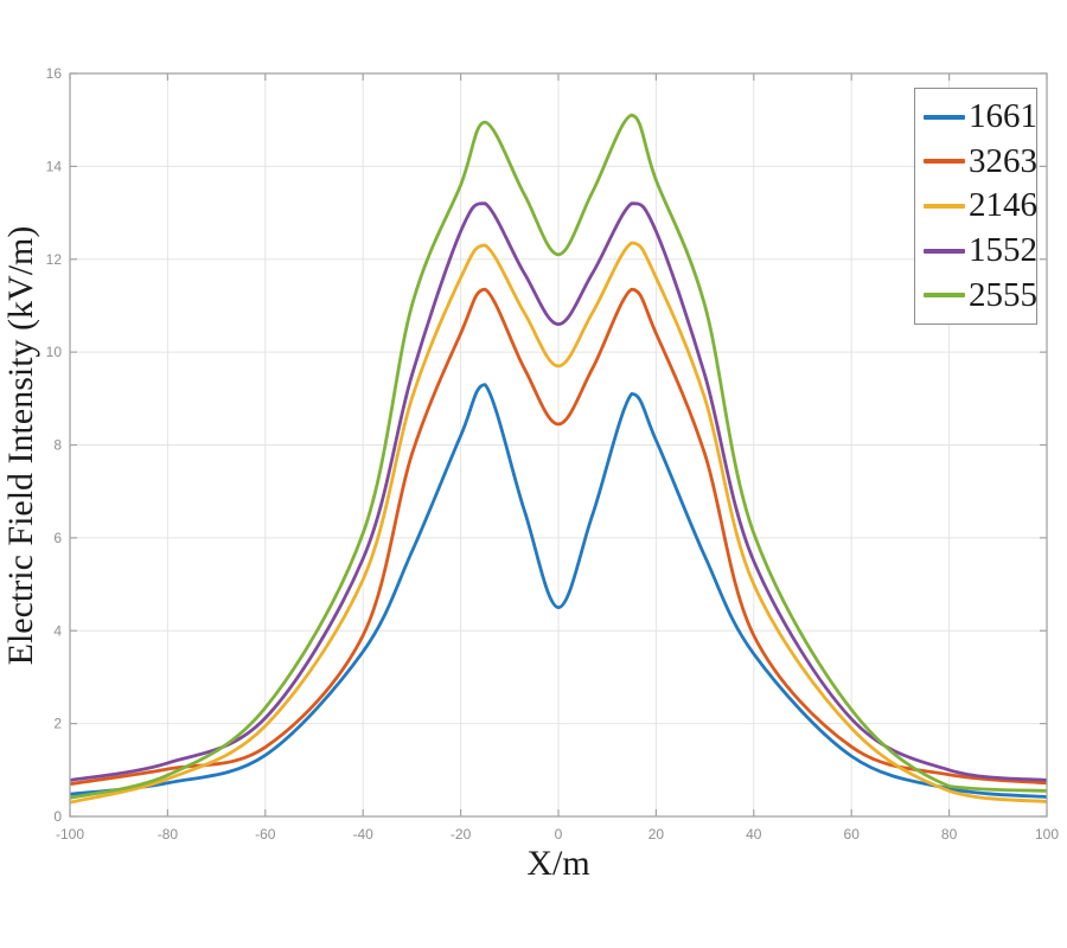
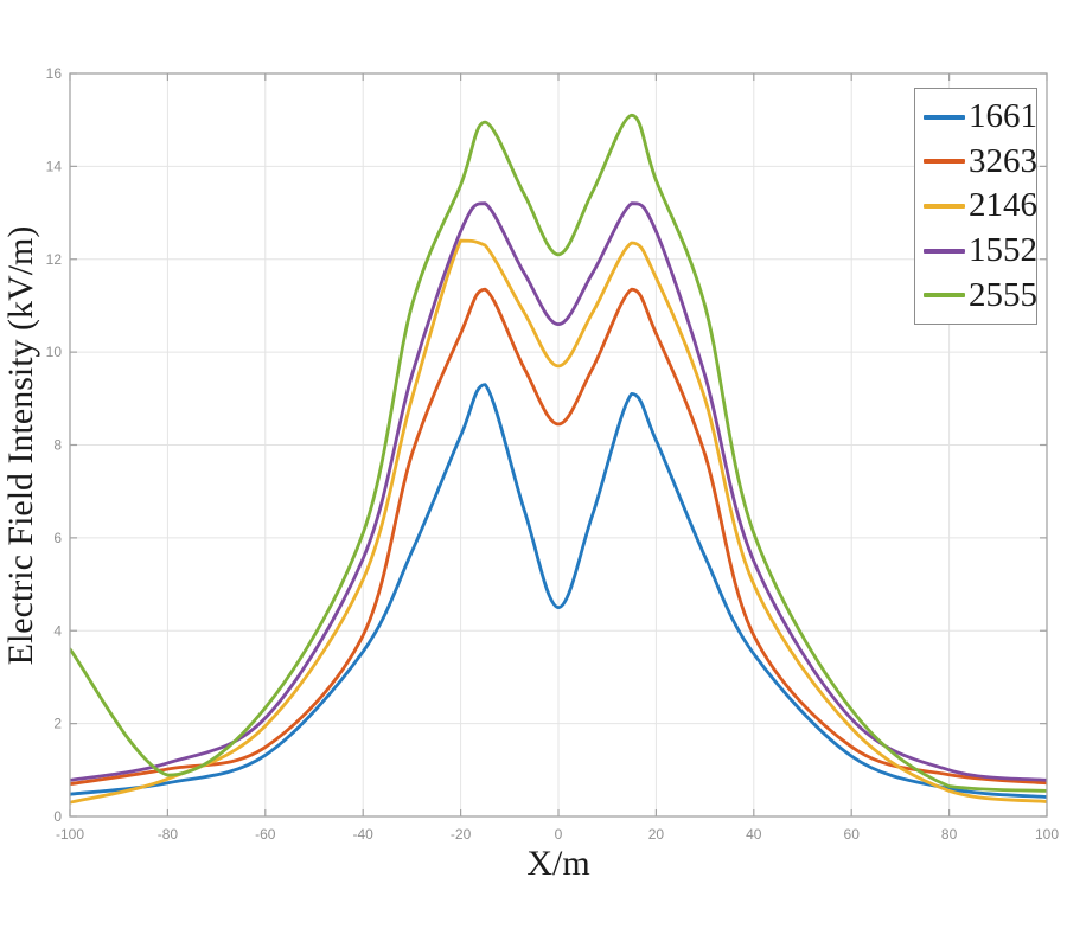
2555/-100: 0.4 -> 3.6
2146/-20: 11.6 -> 12.4
